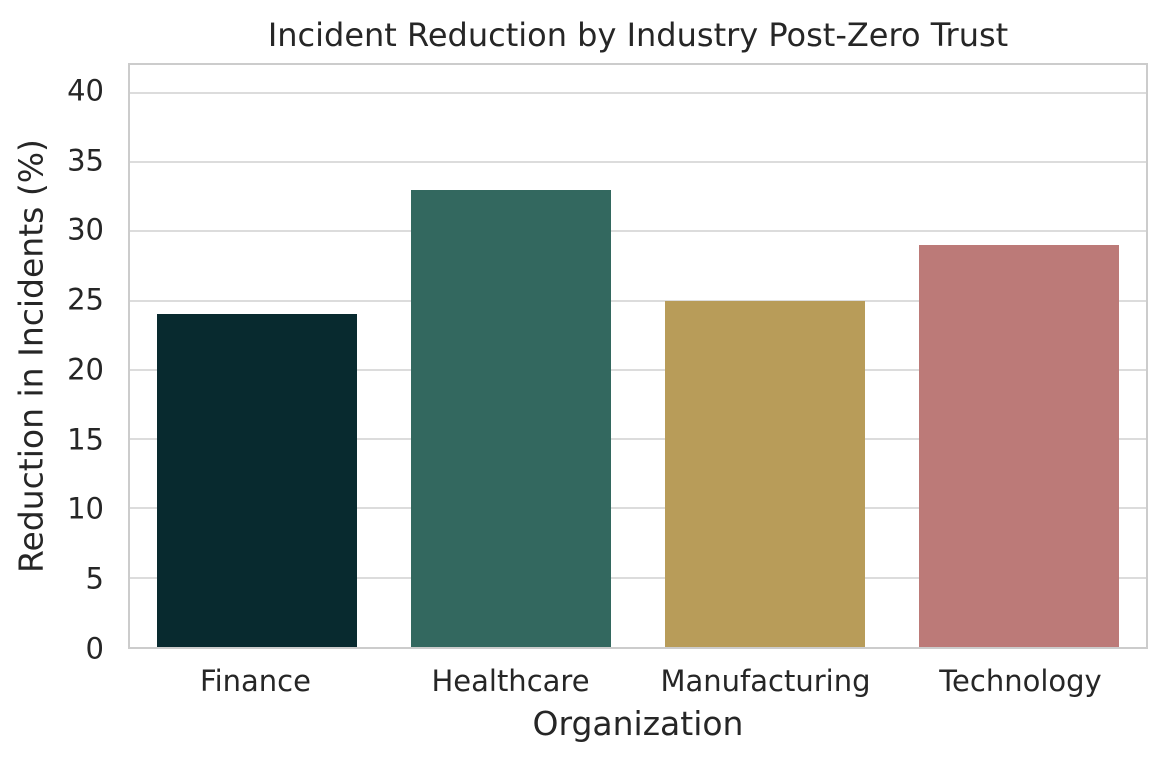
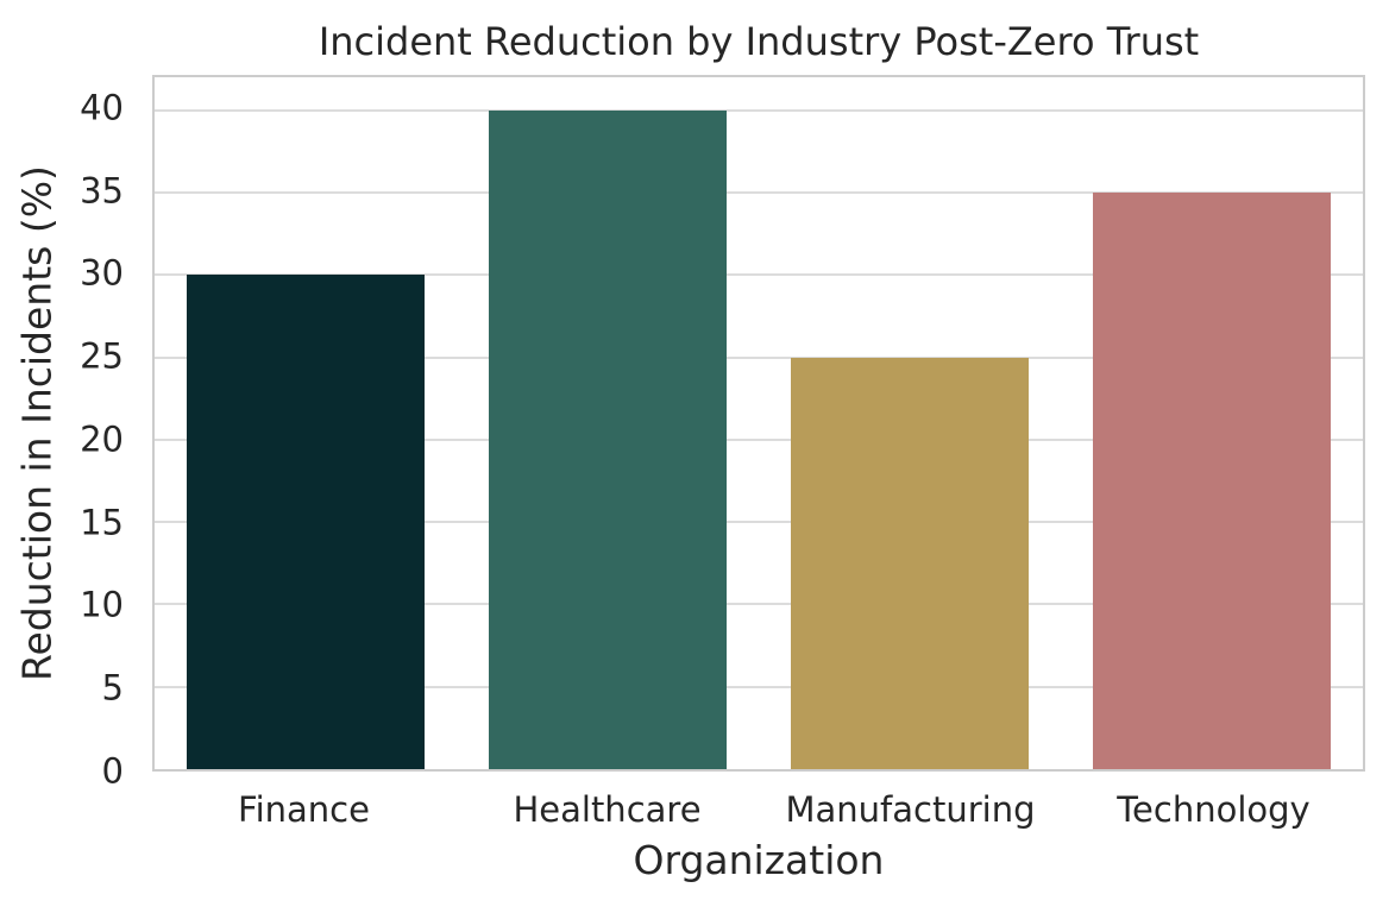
Finance: 24 -> 30
Healthcare: 33 -> 40
Technology: 29 -> 35
